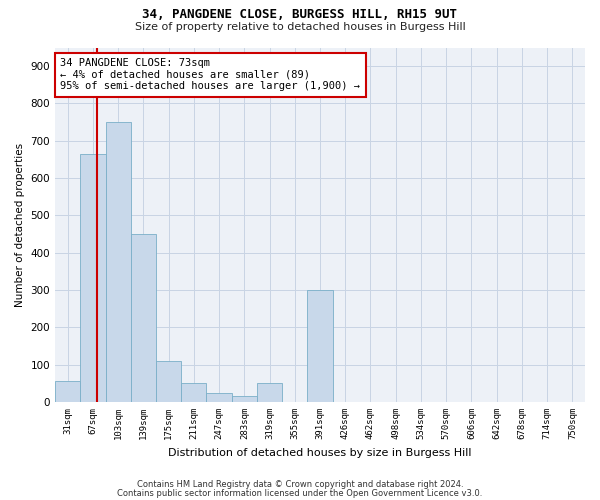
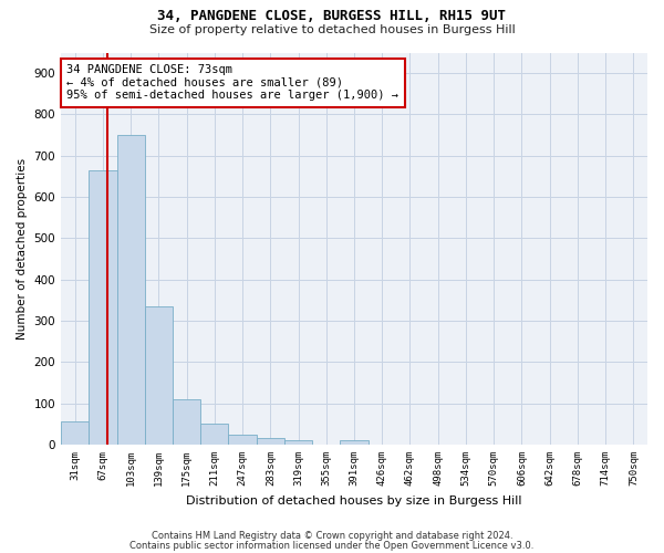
139sqm: 450 -> 335
319sqm: 50 -> 12
391sqm: 300 -> 12
